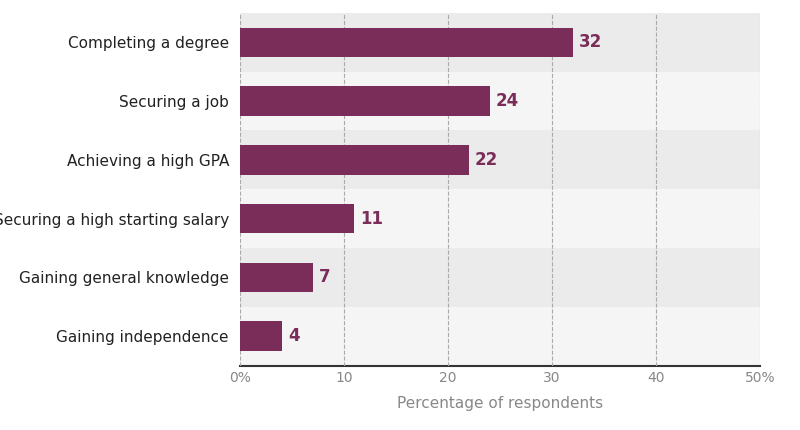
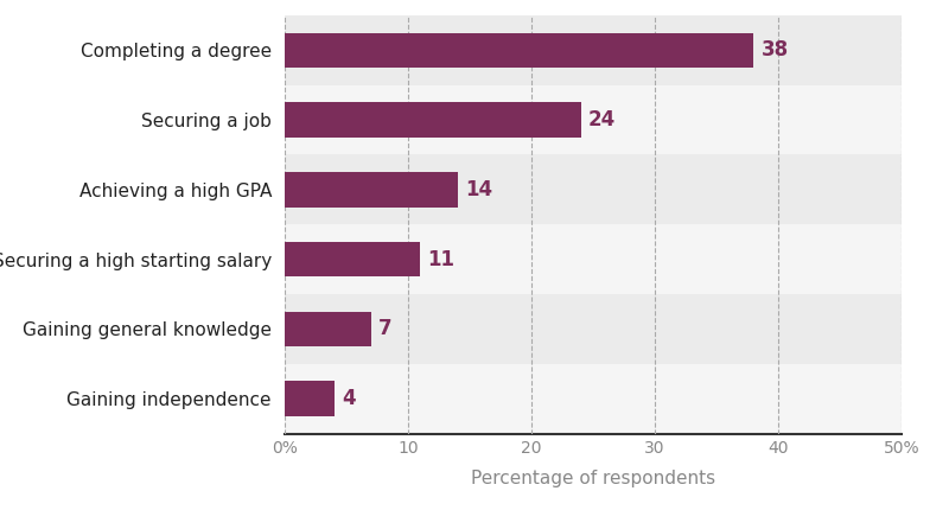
Completing a degree: 32 -> 38
Achieving a high GPA: 22 -> 14
